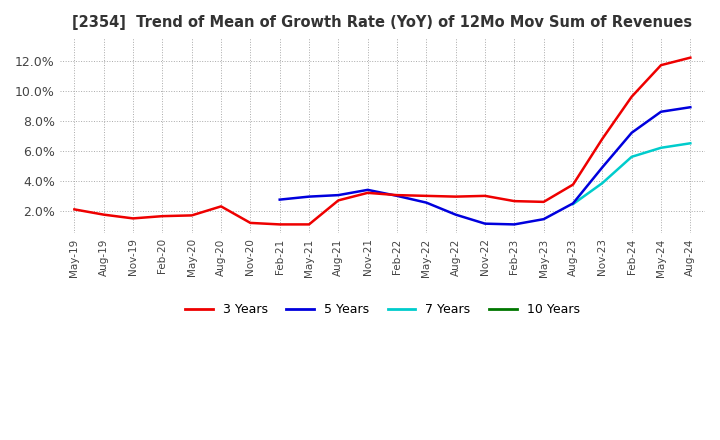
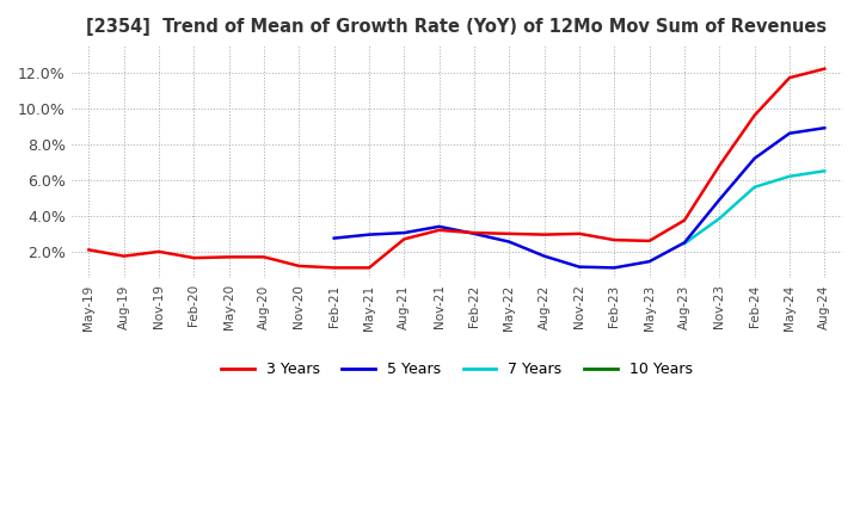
3 Years/Nov-19: 1.5% -> 2.0%
3 Years/Aug-20: 2.3% -> 1.7%
